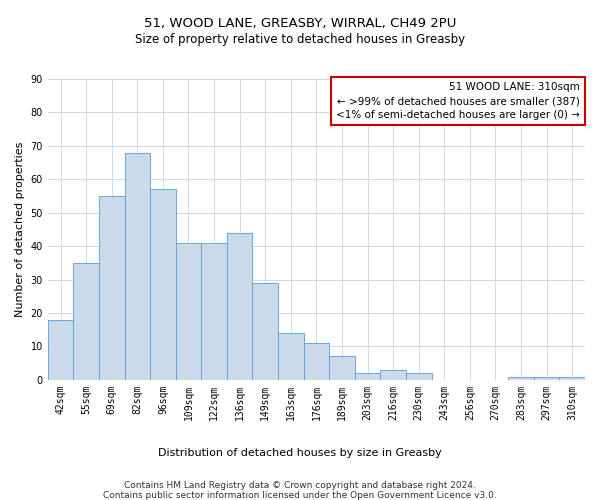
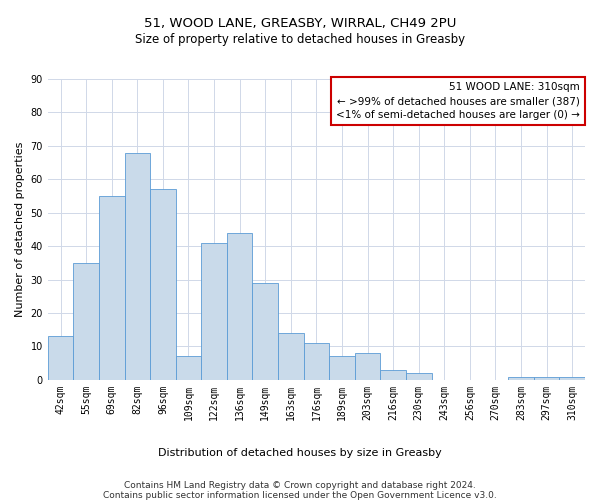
42sqm: 18 -> 13
109sqm: 41 -> 7
203sqm: 2 -> 8
